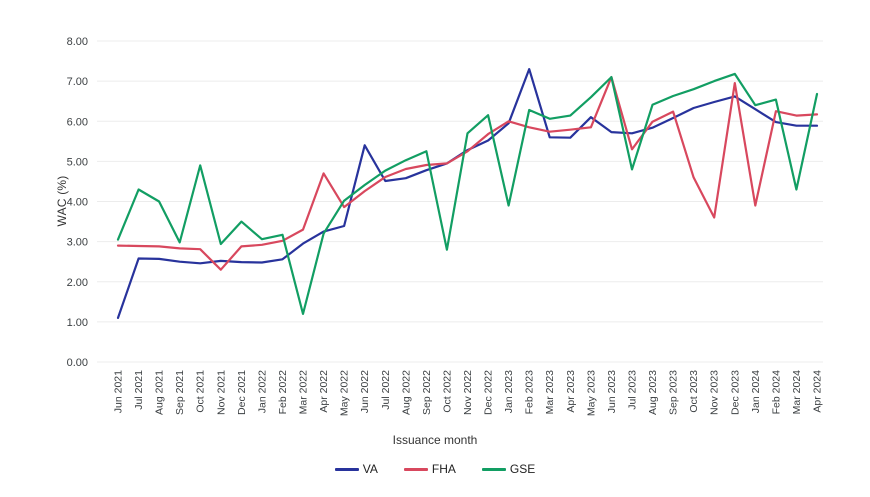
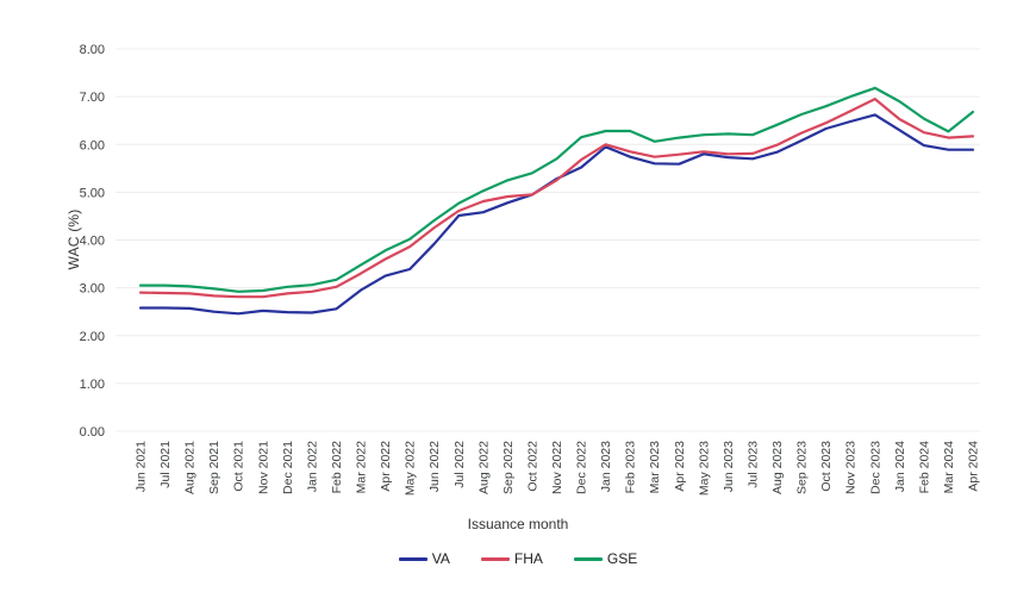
VA/Jun 2021: 1.1 -> 2.6
GSE/Jul 2021: 4.3 -> 3.0
GSE/Aug 2021: 4.0 -> 3.0
GSE/Oct 2021: 4.9 -> 2.9
FHA/Nov 2021: 2.3 -> 2.8
GSE/Dec 2021: 3.5 -> 3.0
GSE/Mar 2022: 1.2 -> 3.5
FHA/Apr 2022: 4.7 -> 3.6
GSE/Apr 2022: 3.2 -> 3.8
VA/Jun 2022: 5.4 -> 3.9
GSE/Oct 2022: 2.8 -> 5.4
GSE/Jan 2023: 3.9 -> 6.3
VA/Feb 2023: 7.3 -> 5.7
VA/May 2023: 6.1 -> 5.8
GSE/May 2023: 6.6 -> 6.2
FHA/Jun 2023: 7.1 -> 5.8
GSE/Jun 2023: 7.1 -> 6.2
FHA/Jul 2023: 5.3 -> 5.8
GSE/Jul 2023: 4.8 -> 6.2
FHA/Oct 2023: 4.6 -> 6.5
FHA/Nov 2023: 3.6 -> 6.7
FHA/Jan 2024: 3.9 -> 6.5
GSE/Jan 2024: 6.4 -> 6.9
GSE/Mar 2024: 4.3 -> 6.3
